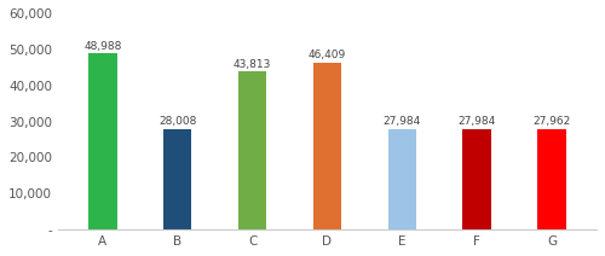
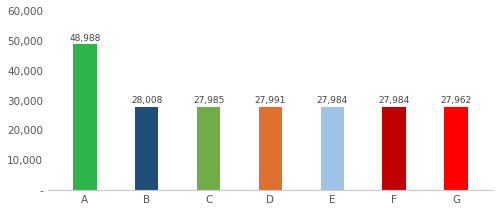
C: 43,813 -> 27,985
D: 46,409 -> 27,991
